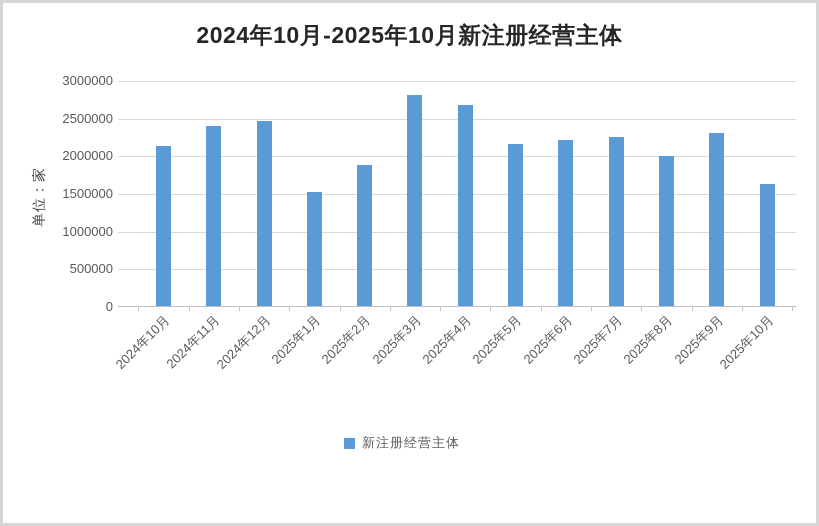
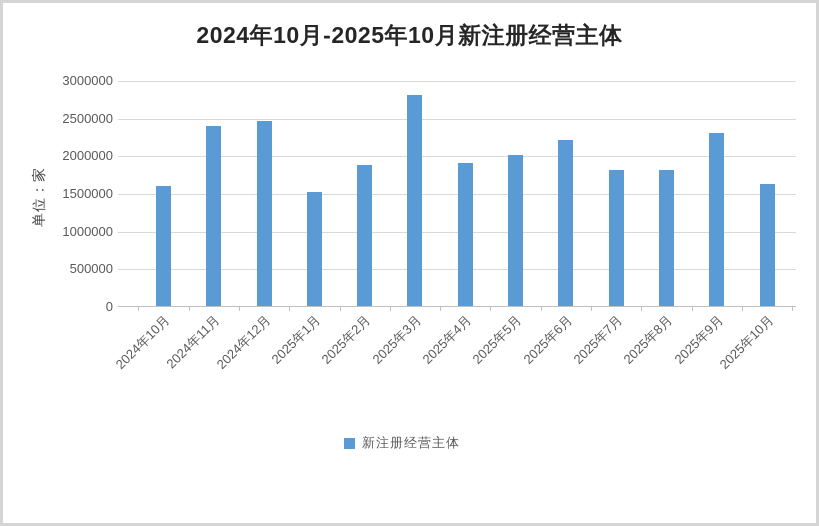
2024年10月: 2100000 -> 1600000
2025年4月: 2700000 -> 1900000
2025年5月: 2200000 -> 2000000
2025年7月: 2200000 -> 1800000
2025年8月: 2000000 -> 1800000
